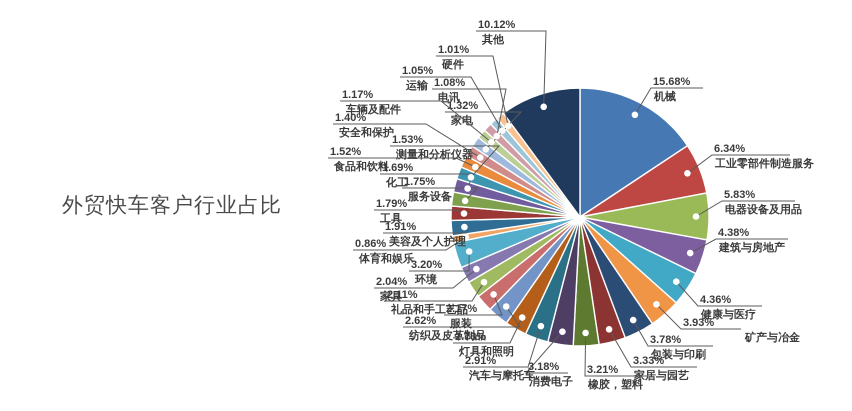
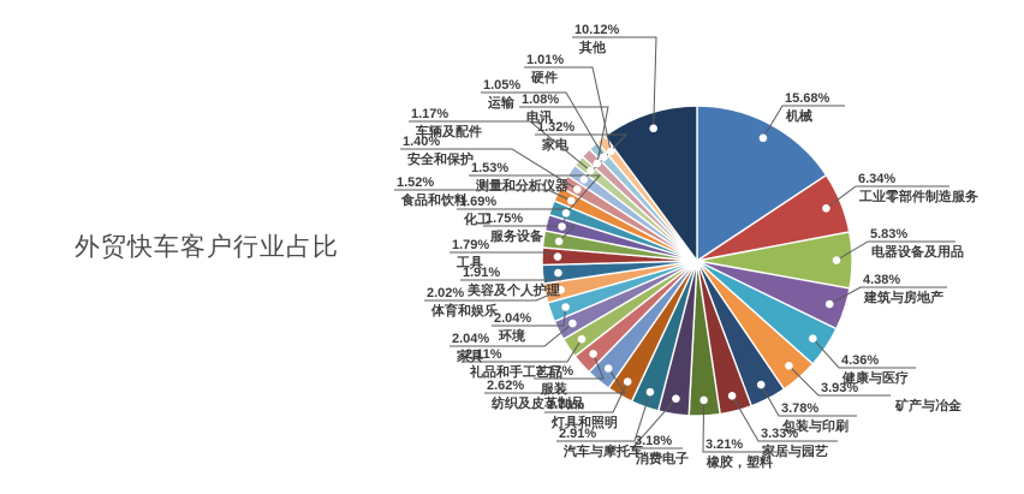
环境: 3.20% -> 2.04%
体育和娱乐: 0.86% -> 2.02%
